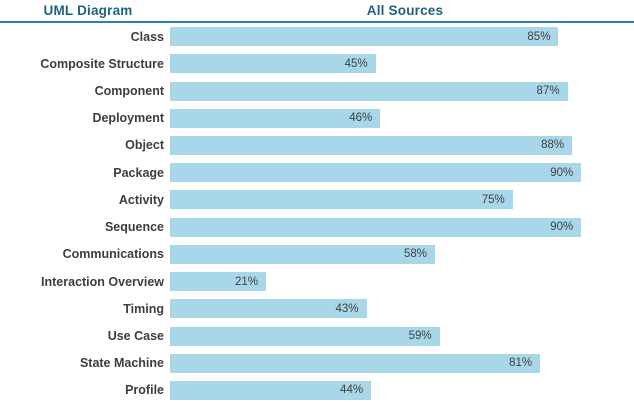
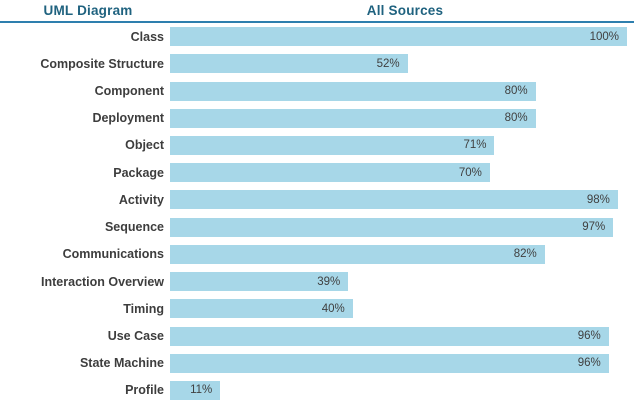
Class: 85% -> 100%
Composite Structure: 45% -> 52%
Component: 87% -> 80%
Deployment: 46% -> 80%
Object: 88% -> 71%
Package: 90% -> 70%
Activity: 75% -> 98%
Sequence: 90% -> 97%
Communications: 58% -> 82%
Interaction Overview: 21% -> 39%
Timing: 43% -> 40%
Use Case: 59% -> 96%
State Machine: 81% -> 96%
Profile: 44% -> 11%
